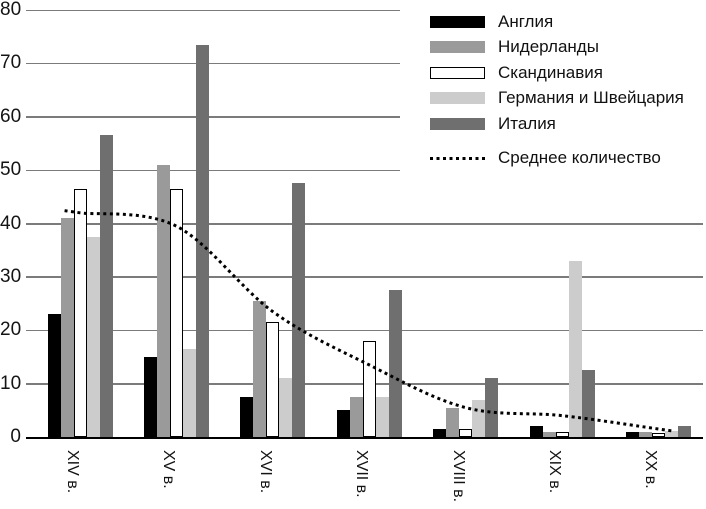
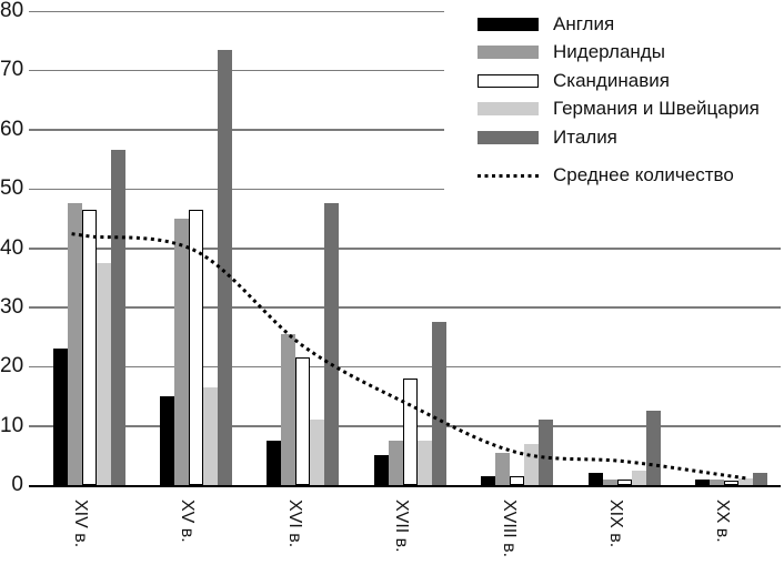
Нидерланды/XIV в.: 41 -> 48
Нидерланды/XV в.: 51 -> 45
Германия и Швейцария/XIX в.: 33 -> 2
